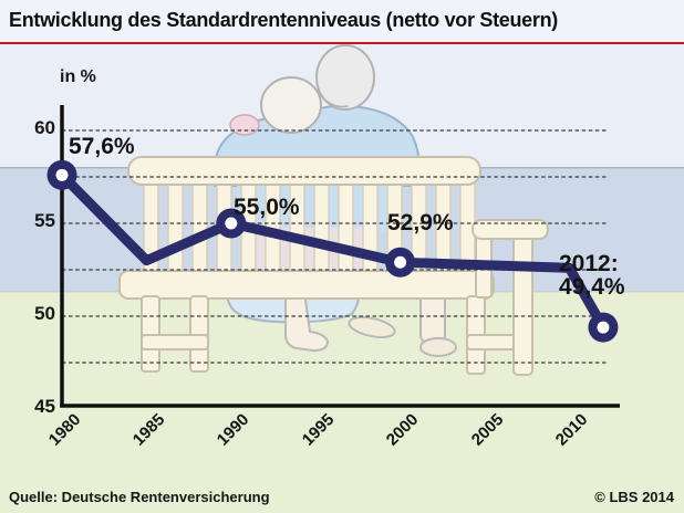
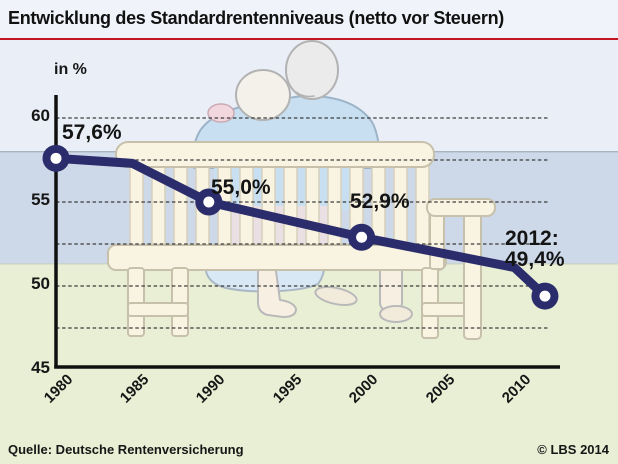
1985: 53.0 -> 57.3
2010: 52.6 -> 51.1
